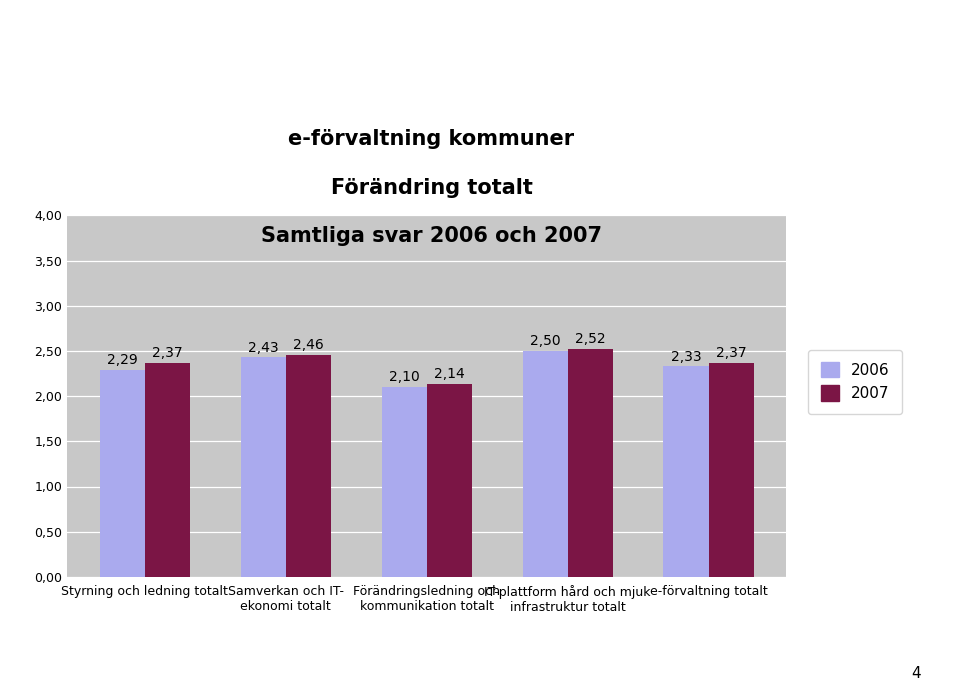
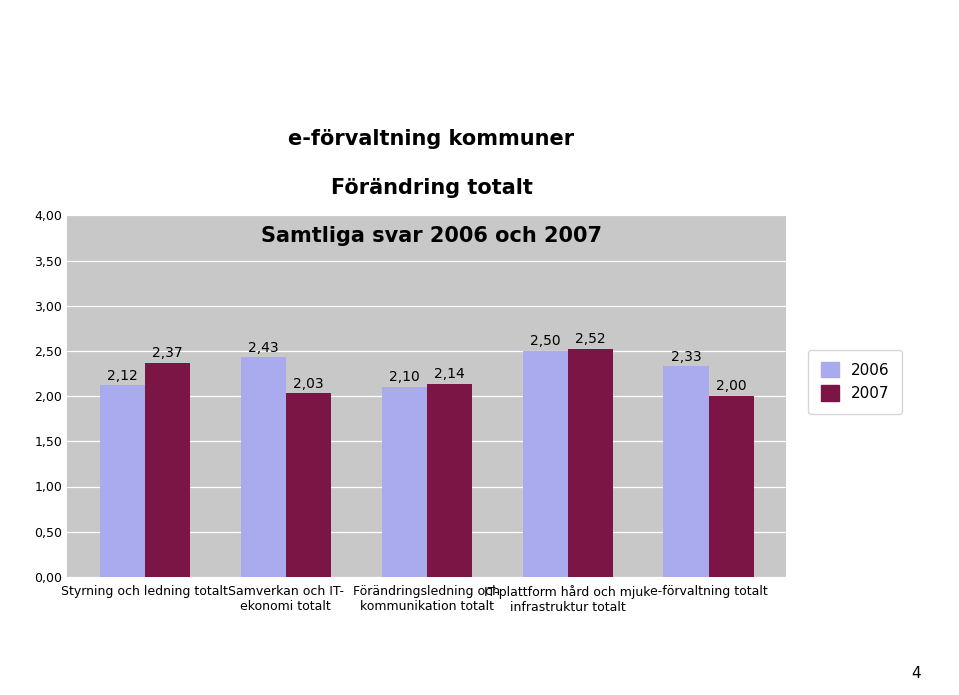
2006/Styrning och ledning totalt: 2,29 -> 2,12
2007/Samverkan och IT- ekonomi totalt: 2,46 -> 2,03
2007/e-förvaltning totalt: 2,37 -> 2,00
